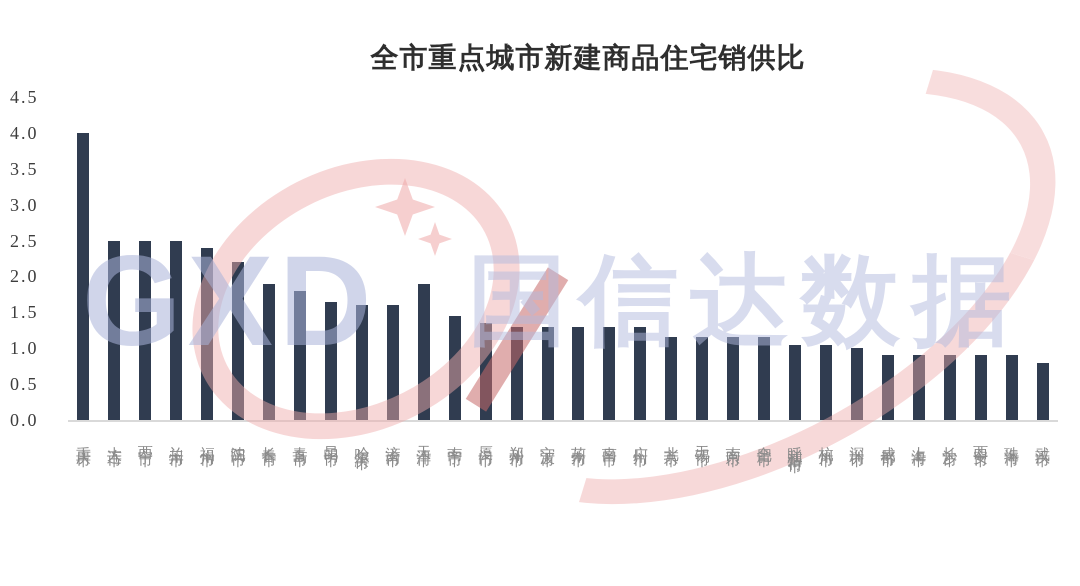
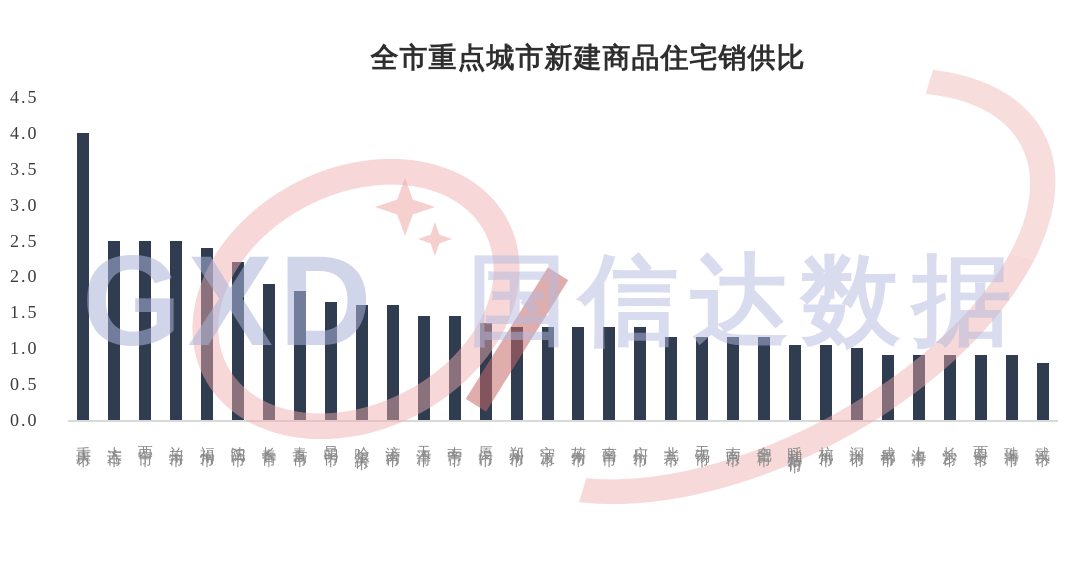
天津市: 1.9 -> 1.4
